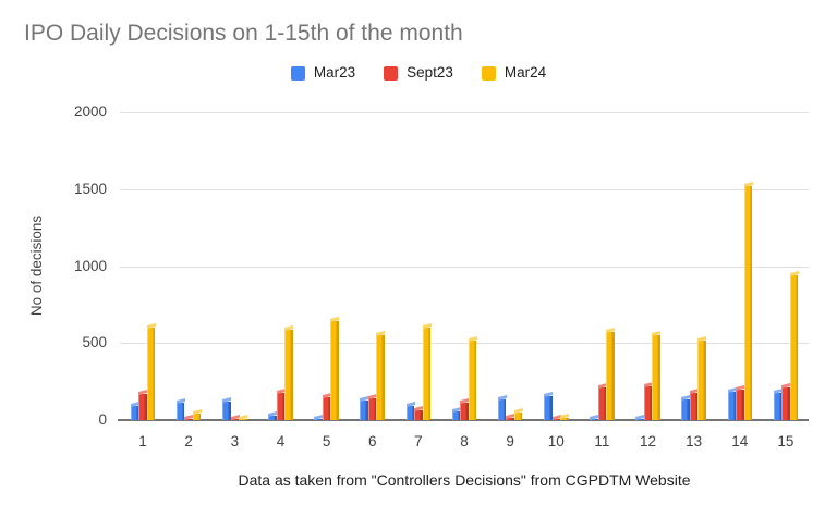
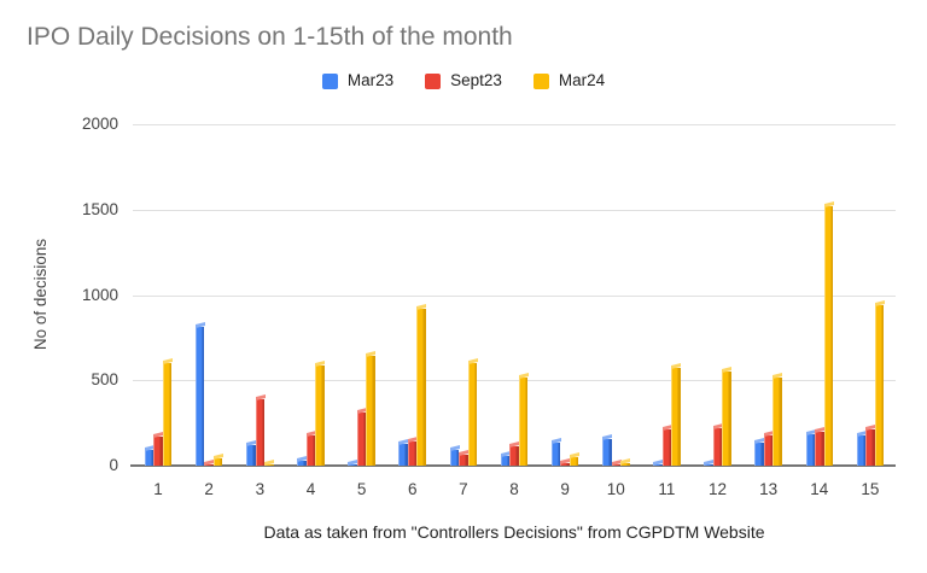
Mar23/2: 110 -> 810
Sept23/3: 10 -> 390
Sept23/5: 140 -> 310
Mar24/6: 550 -> 920
